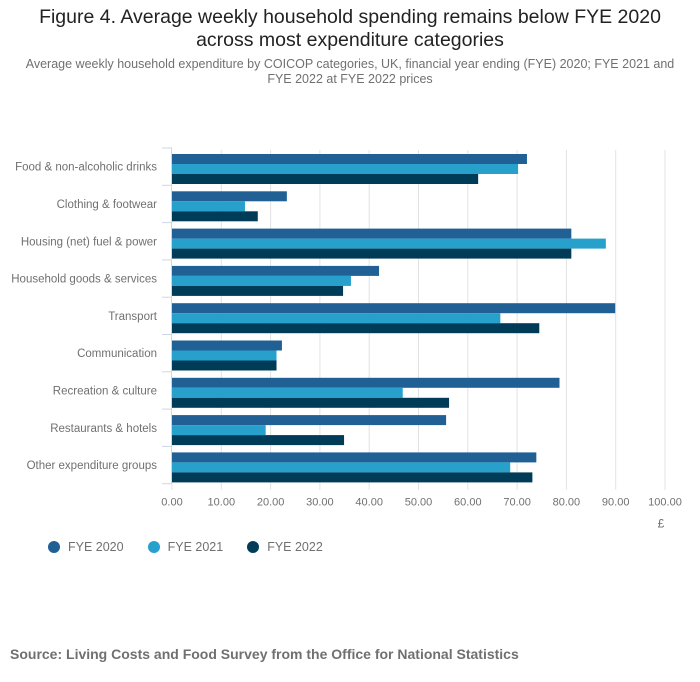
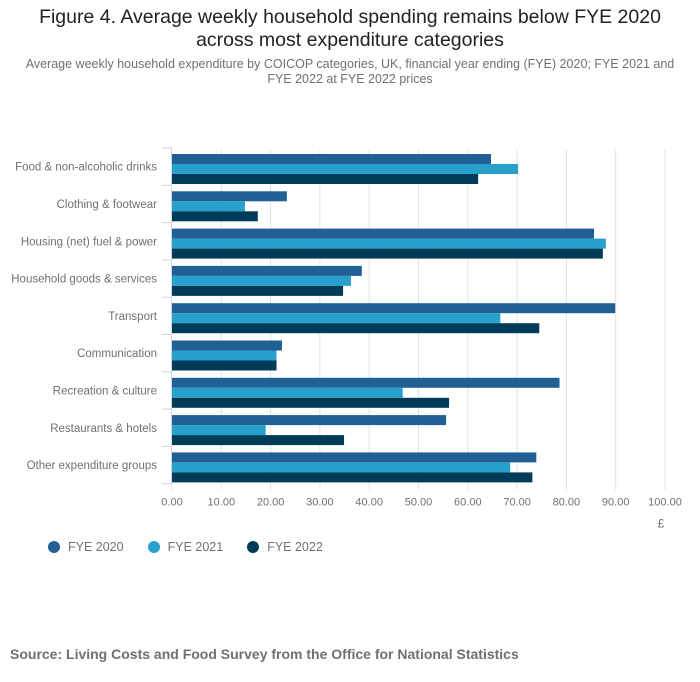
FYE 2020/Food & non-alcoholic drinks: 72 -> 65
FYE 2020/Housing (net) fuel & power: 81 -> 86
FYE 2022/Housing (net) fuel & power: 81 -> 87
FYE 2020/Household goods & services: 42 -> 38
